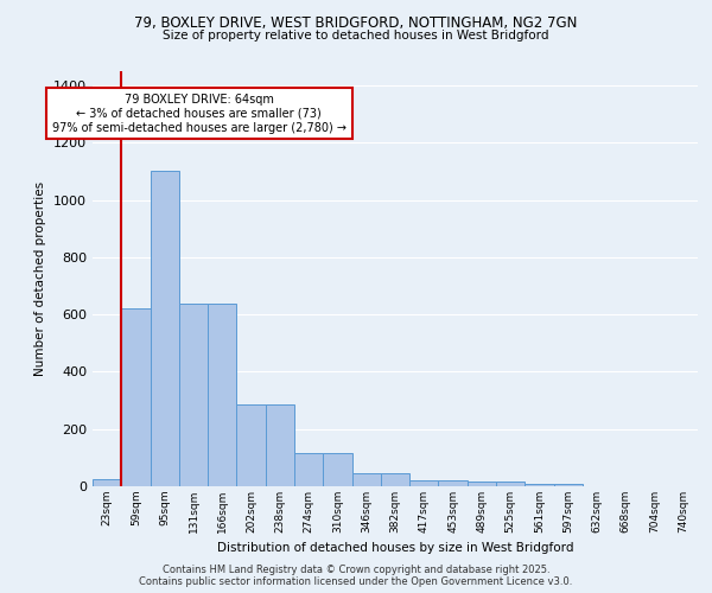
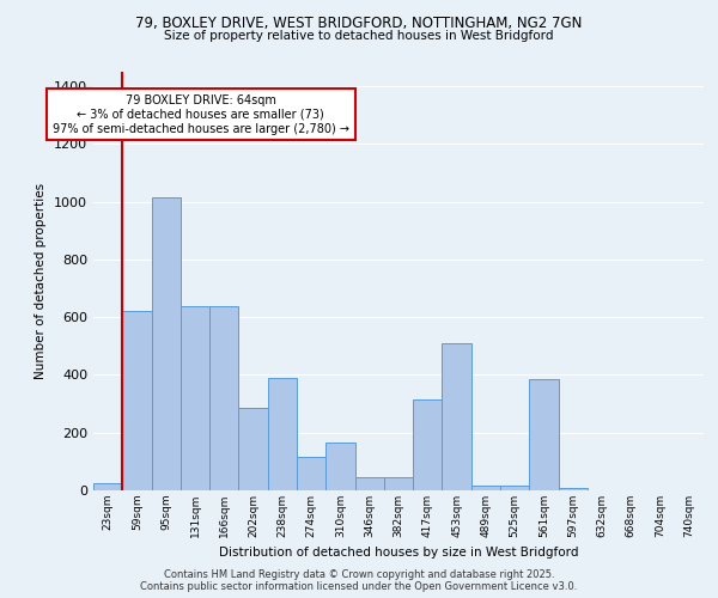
95sqm: 1100 -> 1015
238sqm: 285 -> 390
310sqm: 115 -> 165
417sqm: 20 -> 315
453sqm: 20 -> 510
561sqm: 10 -> 385
